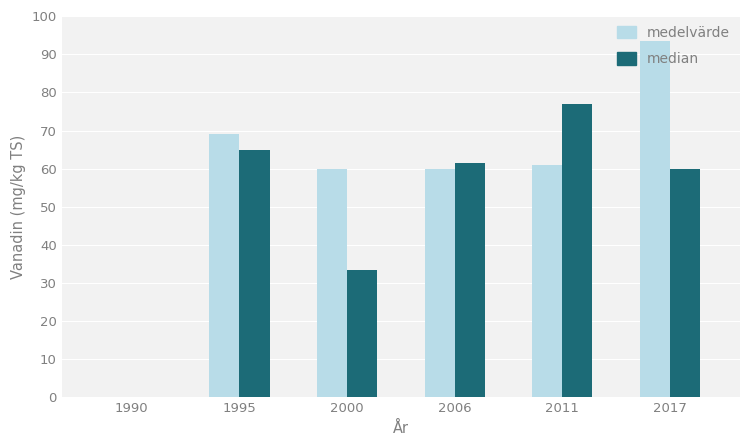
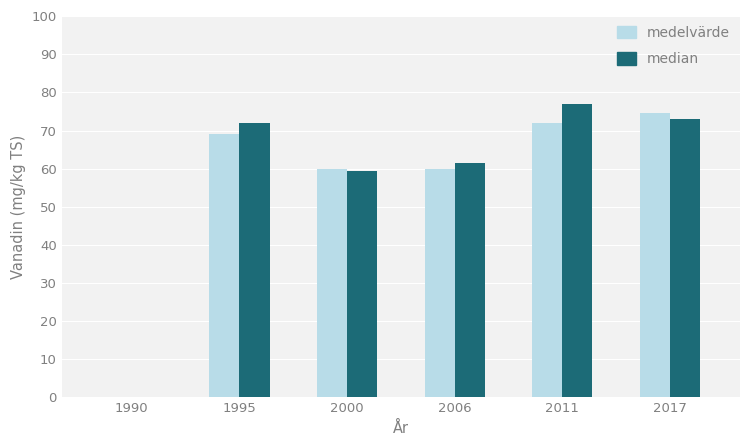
median/1995: 65.0 -> 72.0
median/2000: 33.5 -> 59.5
medelvärde/2011: 61.0 -> 72.0
medelvärde/2017: 93.5 -> 74.5
median/2017: 60.0 -> 73.0
